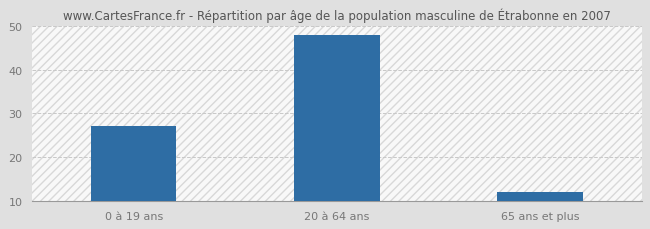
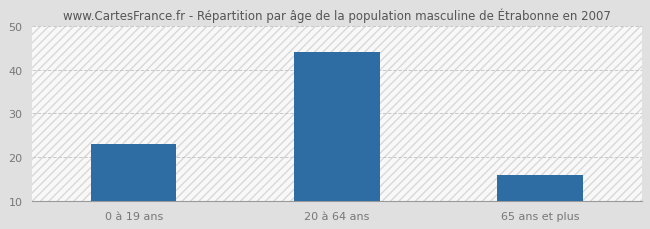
0 à 19 ans: 27 -> 23
20 à 64 ans: 48 -> 44
65 ans et plus: 12 -> 16
